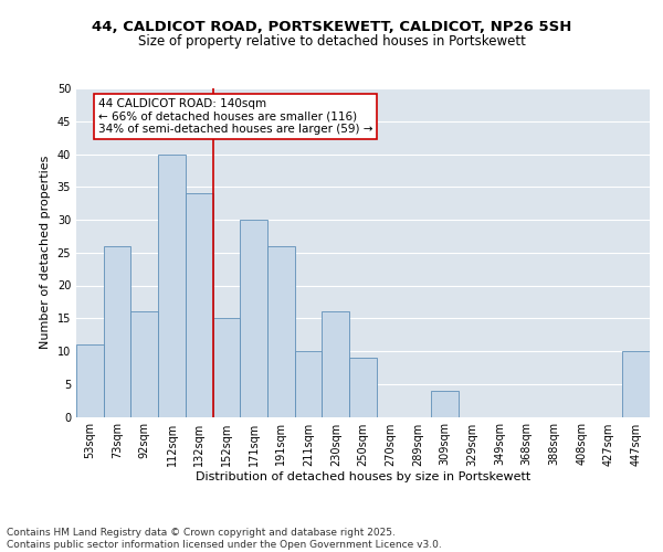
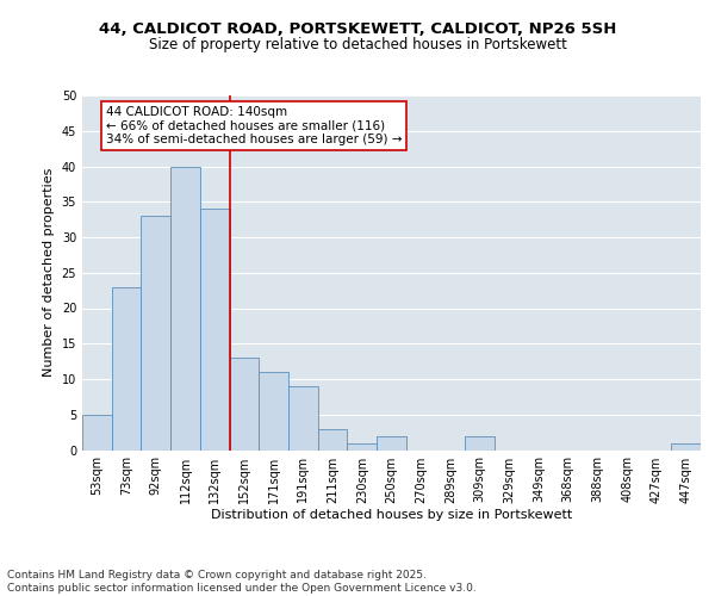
53sqm: 11 -> 5
73sqm: 26 -> 23
92sqm: 16 -> 33
152sqm: 15 -> 13
171sqm: 30 -> 11
191sqm: 26 -> 9
211sqm: 10 -> 3
230sqm: 16 -> 1
250sqm: 9 -> 2
309sqm: 4 -> 2
447sqm: 10 -> 1
